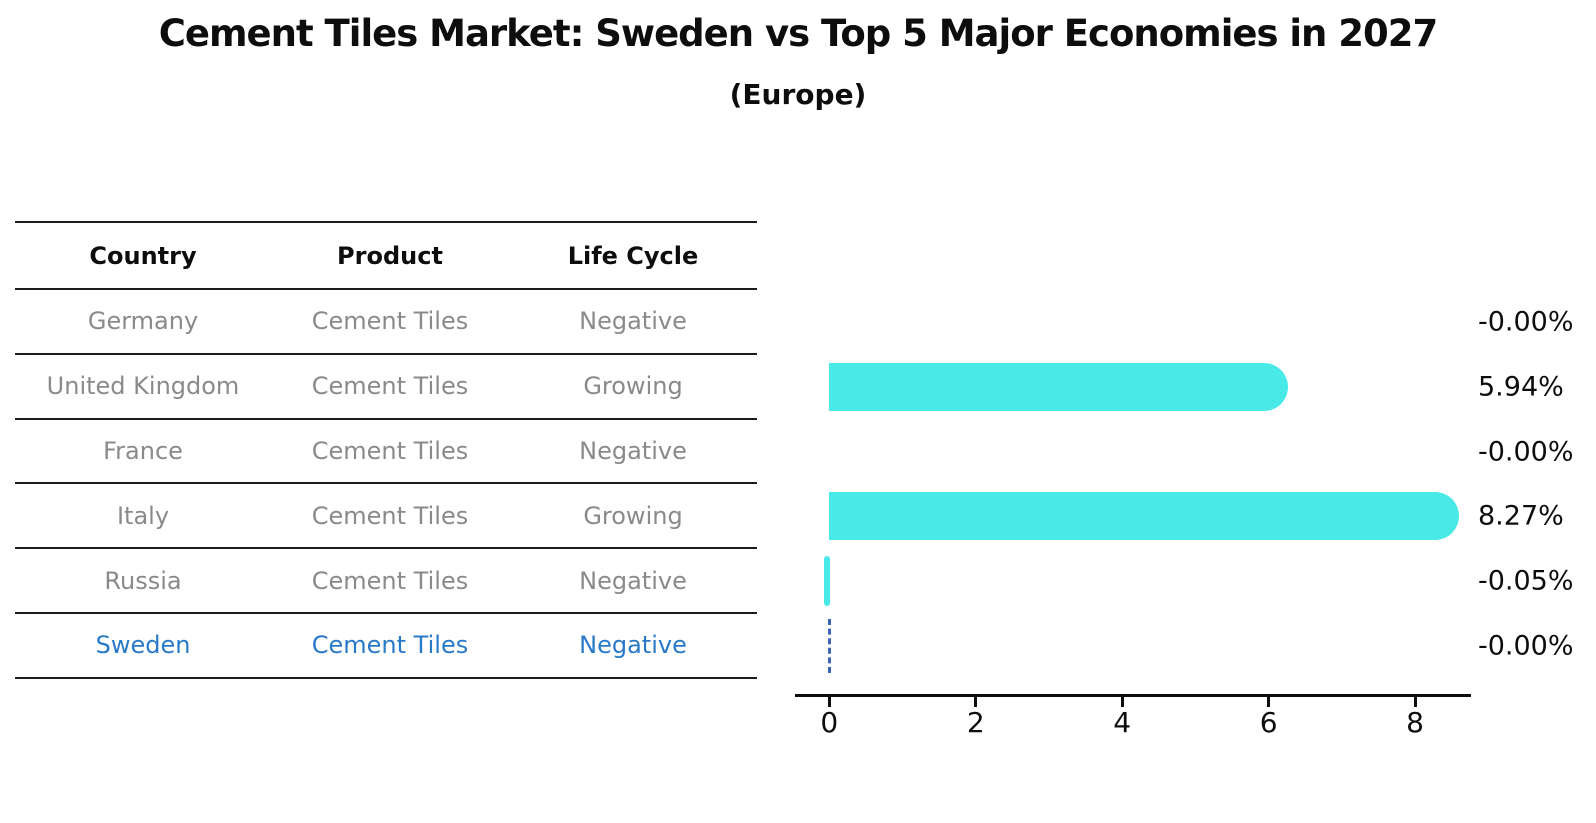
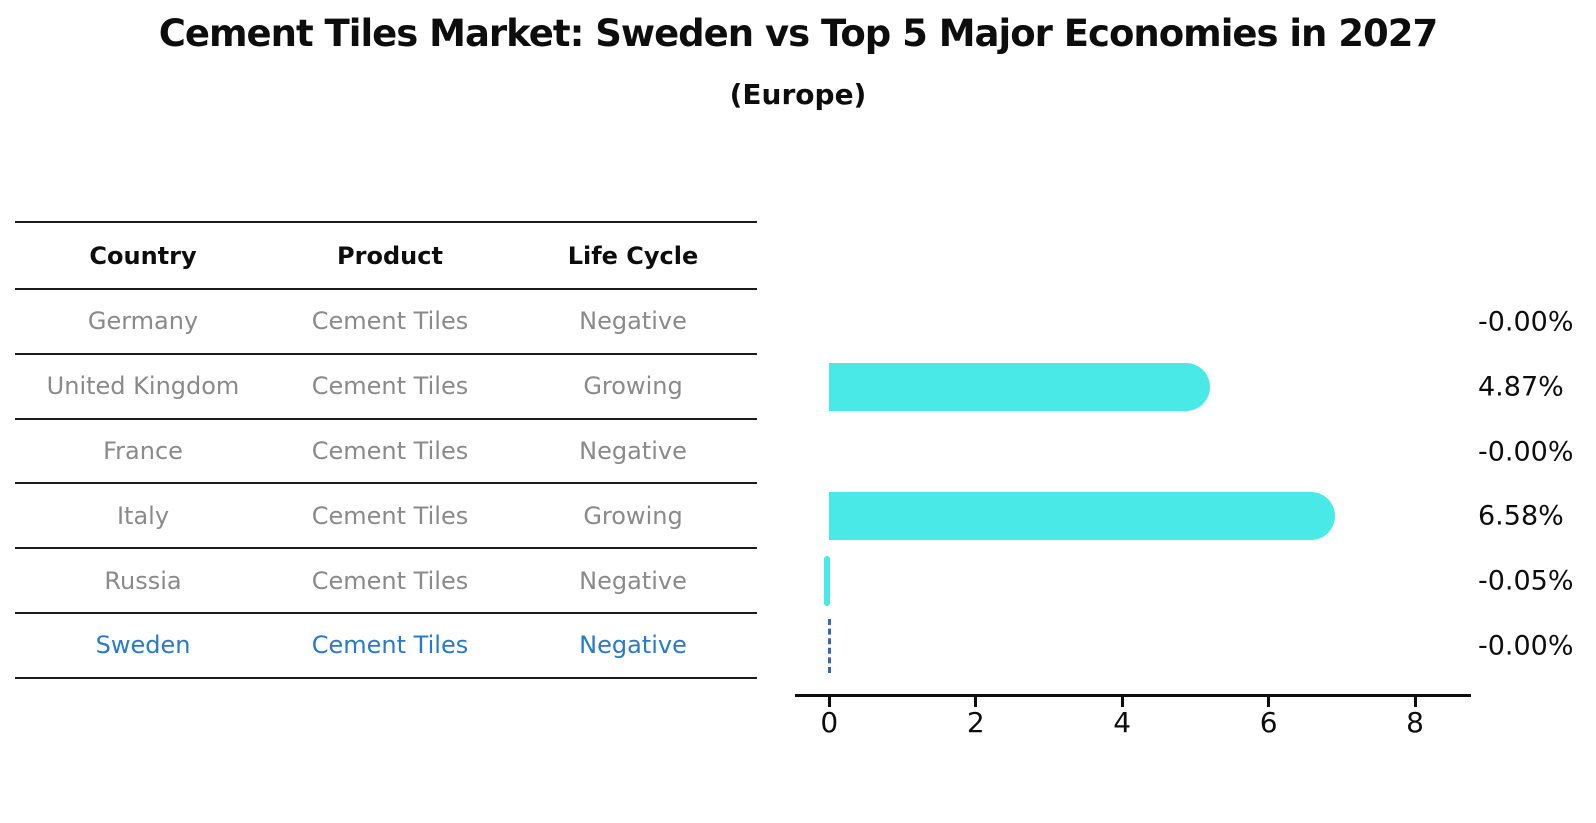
United Kingdom: 5.94% -> 4.87%
Italy: 8.27% -> 6.58%
